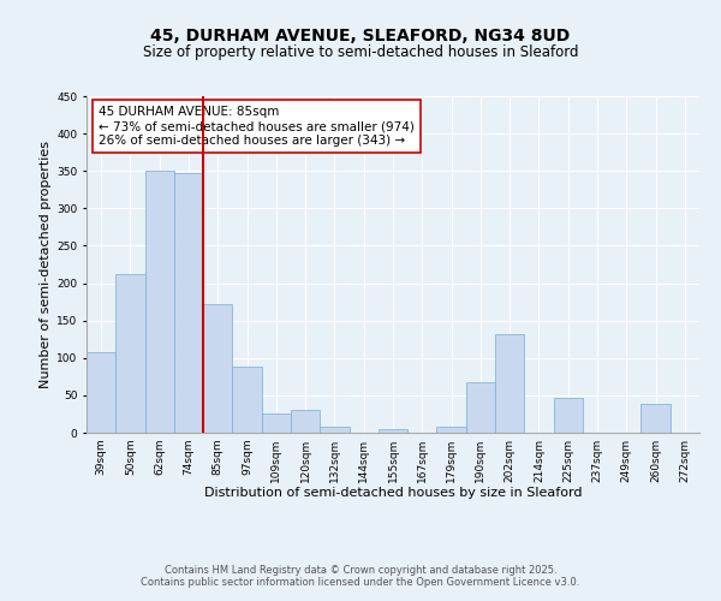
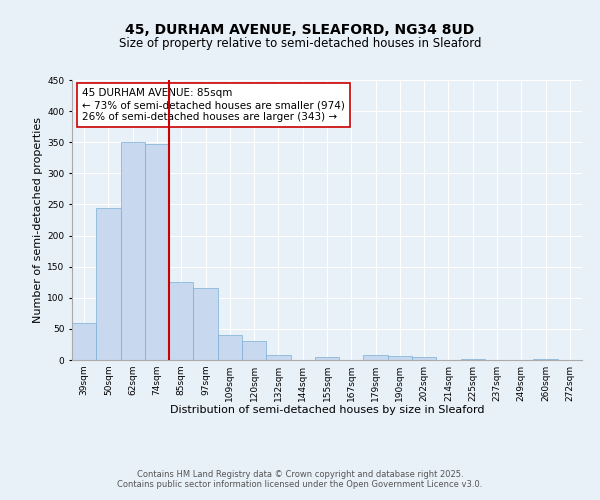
39sqm: 108 -> 60
50sqm: 212 -> 245
85sqm: 172 -> 125
97sqm: 88 -> 115
109sqm: 26 -> 40
190sqm: 68 -> 7
202sqm: 132 -> 5
225sqm: 46 -> 2
260sqm: 38 -> 2
